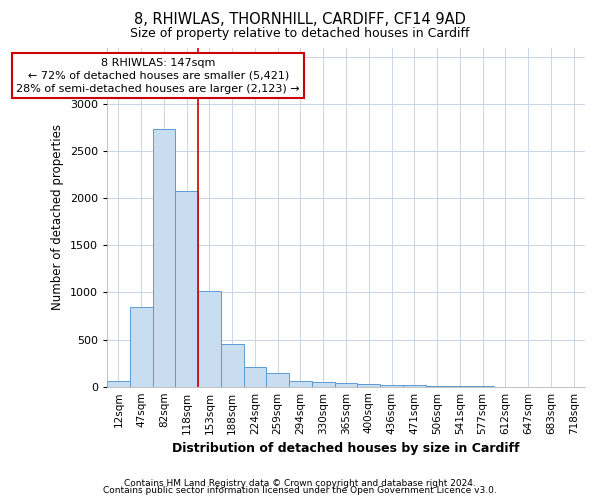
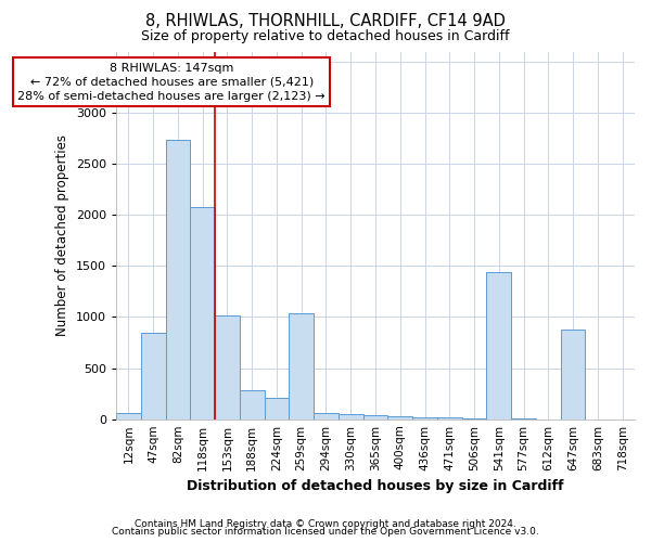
188sqm: 450 -> 280
259sqm: 140 -> 1040
541sqm: 0 -> 1440
647sqm: 0 -> 880
